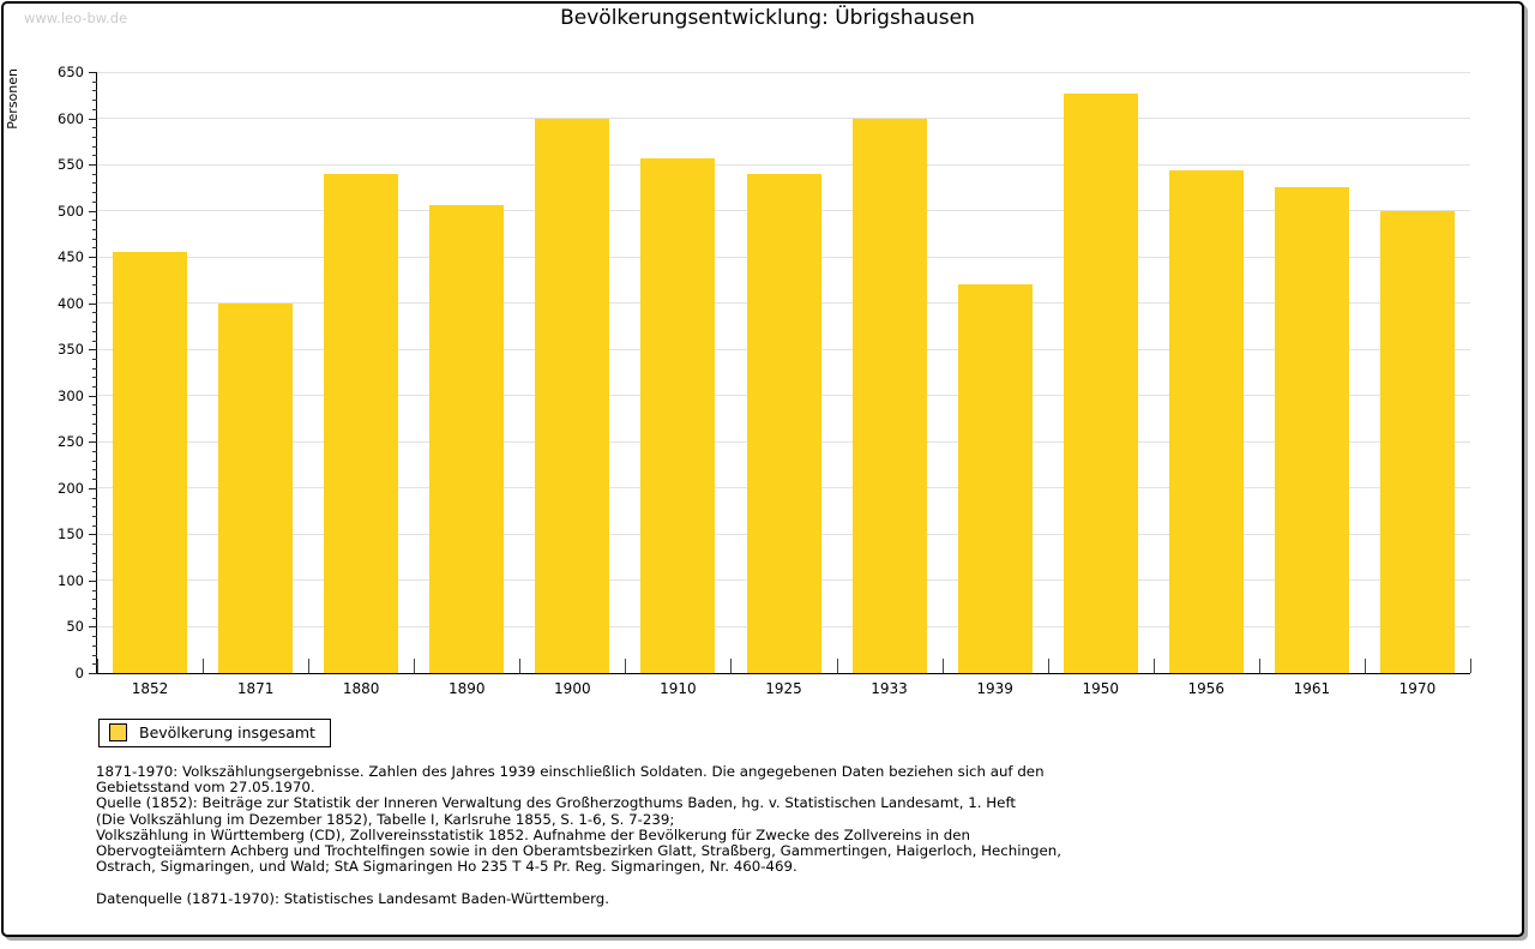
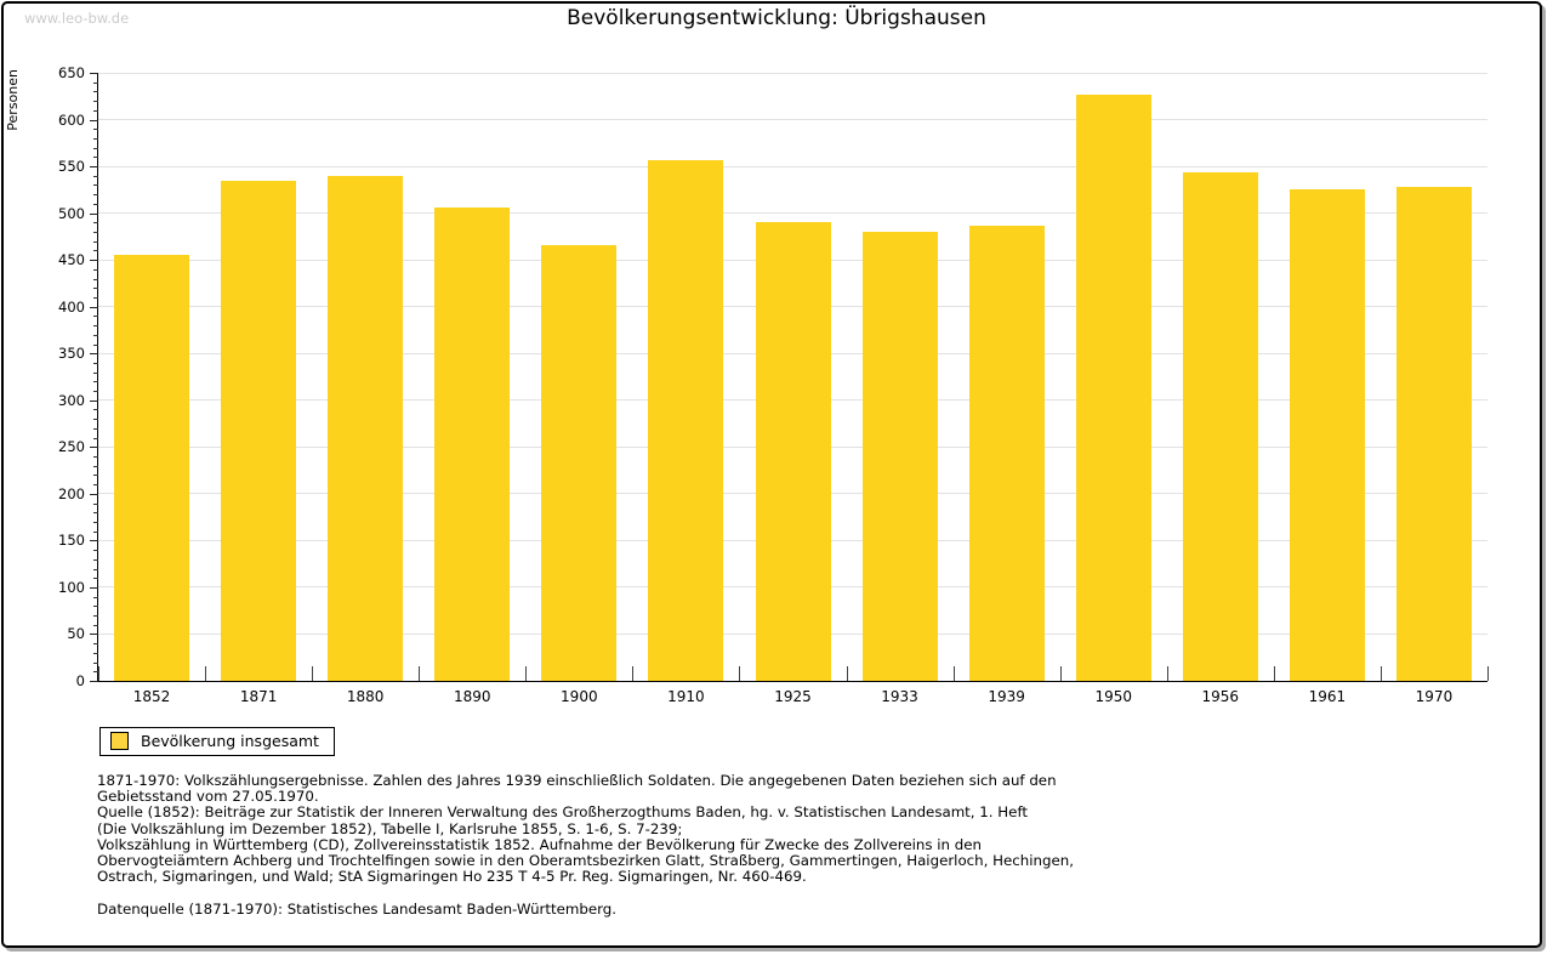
1871: 400 -> 540
1900: 600 -> 470
1925: 540 -> 490
1933: 600 -> 480
1939: 420 -> 490
1970: 500 -> 530
